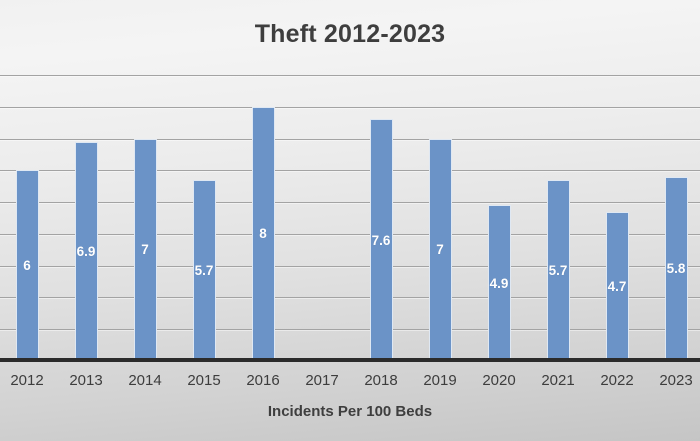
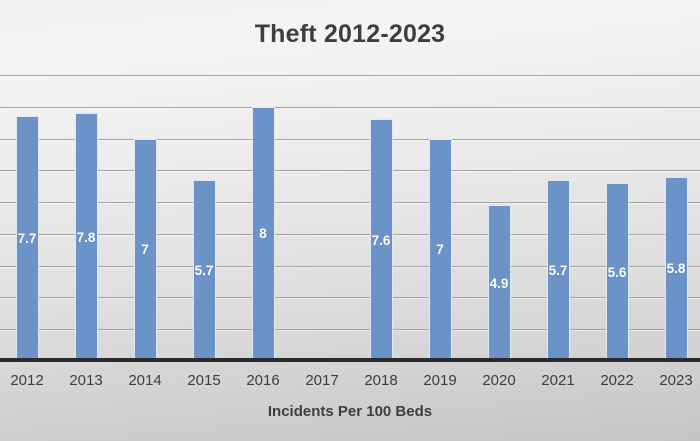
2012: 6 -> 7.7
2013: 6.9 -> 7.8
2022: 4.7 -> 5.6
